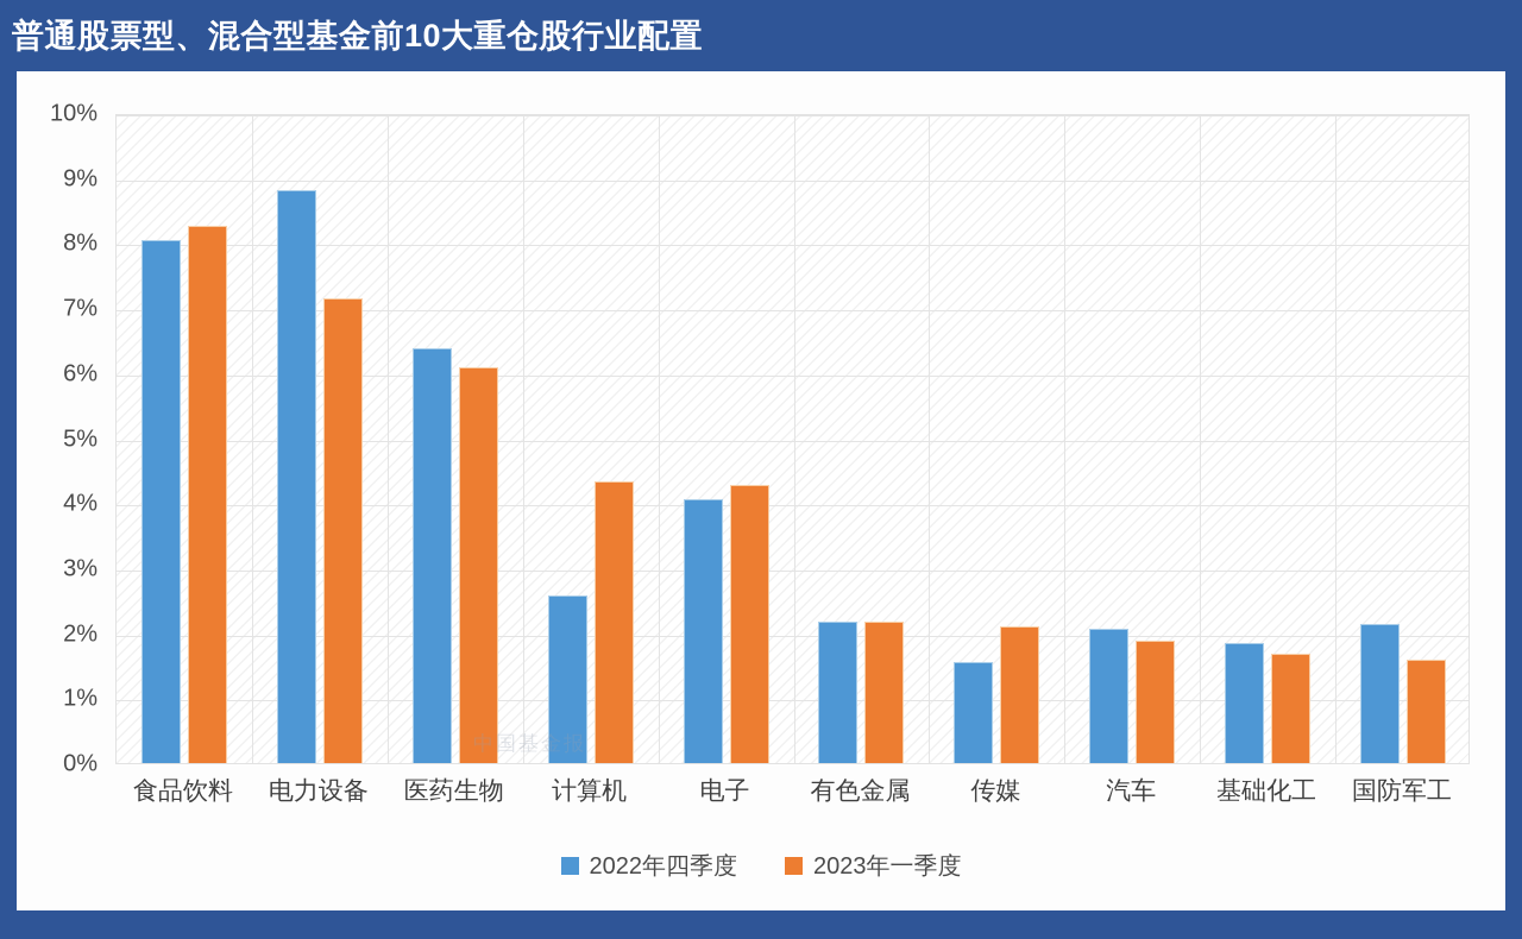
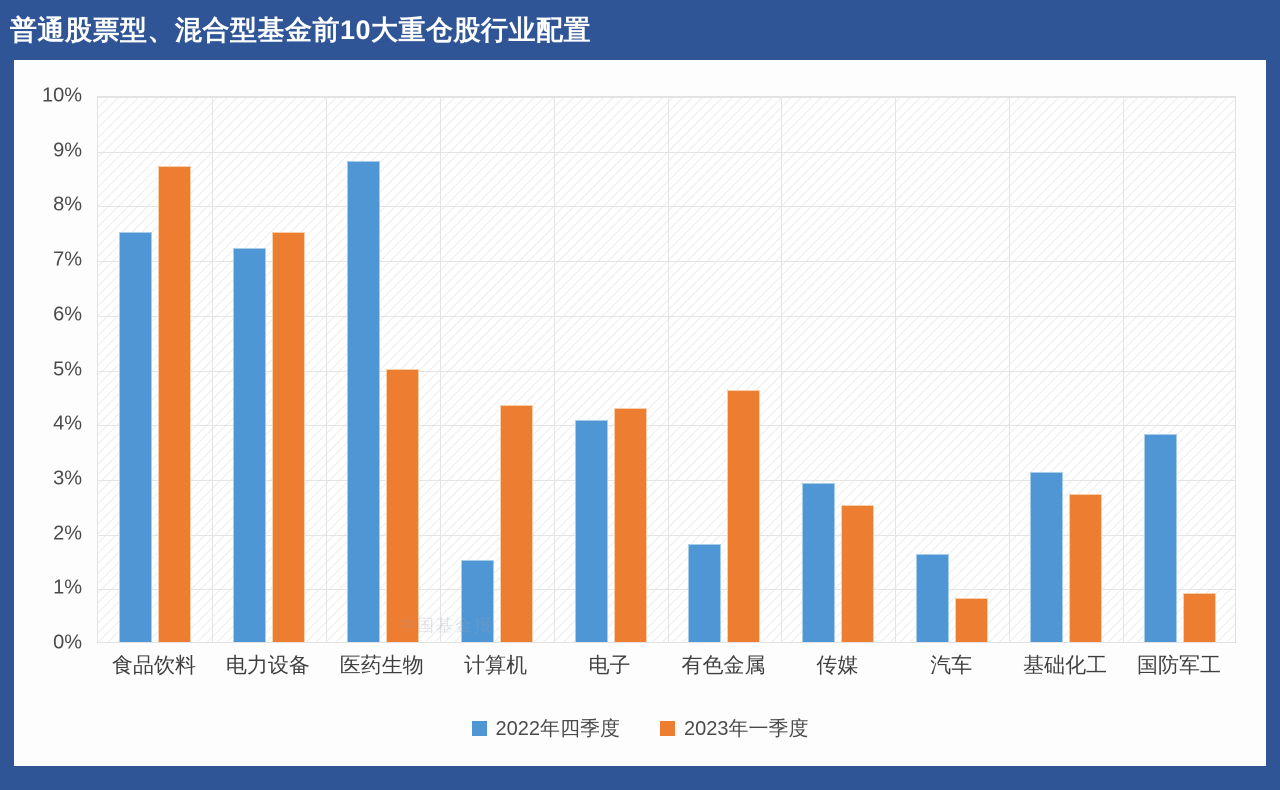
2022年四季度/食品饮料: 8.1% -> 7.5%
2023年一季度/食品饮料: 8.3% -> 8.7%
2022年四季度/电力设备: 8.8% -> 7.2%
2023年一季度/电力设备: 7.2% -> 7.5%
2022年四季度/医药生物: 6.4% -> 8.8%
2023年一季度/医药生物: 6.1% -> 5.0%
2022年四季度/计算机: 2.6% -> 1.5%
2022年四季度/有色金属: 2.2% -> 1.8%
2023年一季度/有色金属: 2.2% -> 4.6%
2022年四季度/传媒: 1.6% -> 2.9%
2023年一季度/传媒: 2.1% -> 2.5%
2022年四季度/汽车: 2.1% -> 1.6%
2023年一季度/汽车: 1.9% -> 0.8%
2022年四季度/基础化工: 1.9% -> 3.1%
2023年一季度/基础化工: 1.7% -> 2.7%
2022年四季度/国防军工: 2.1% -> 3.8%
2023年一季度/国防军工: 1.6% -> 0.9%
